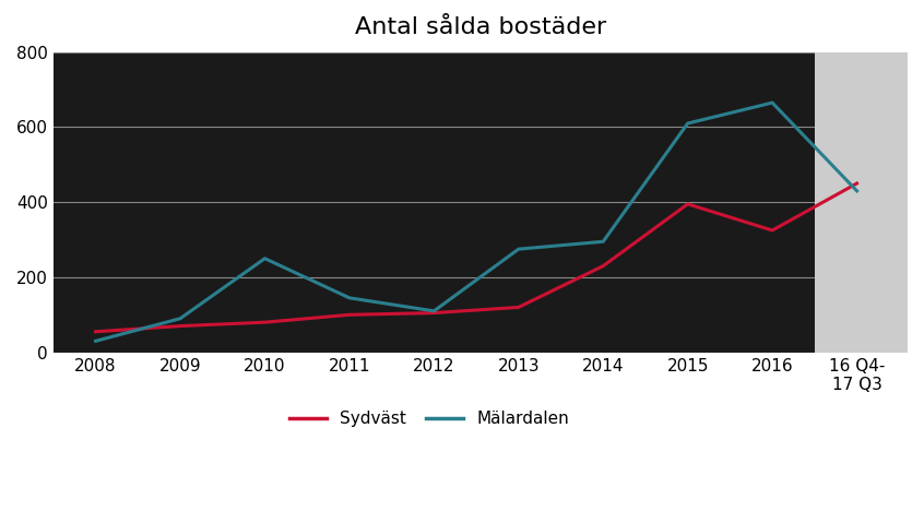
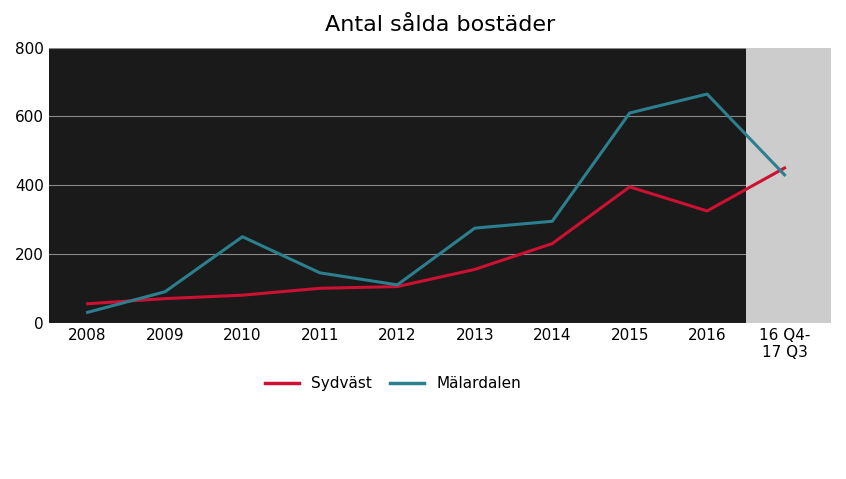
Sydväst/2013: 120 -> 155
